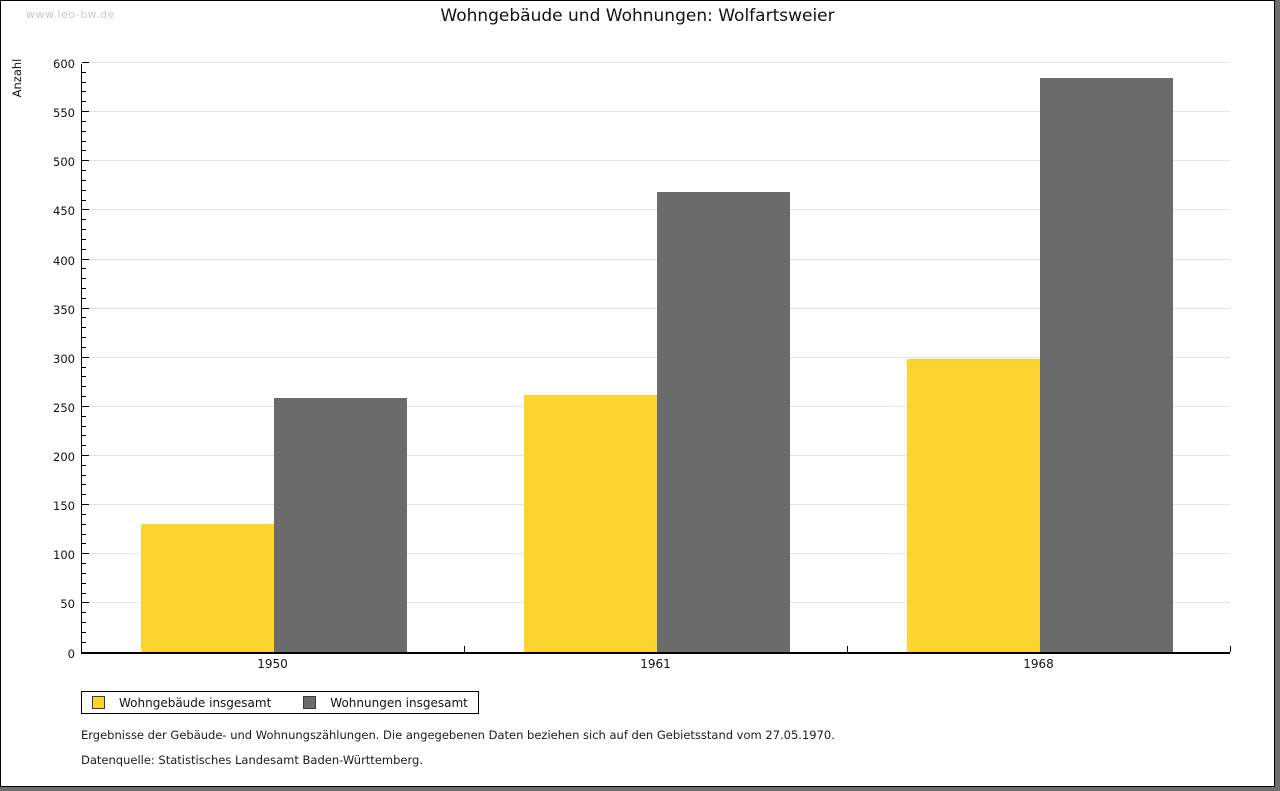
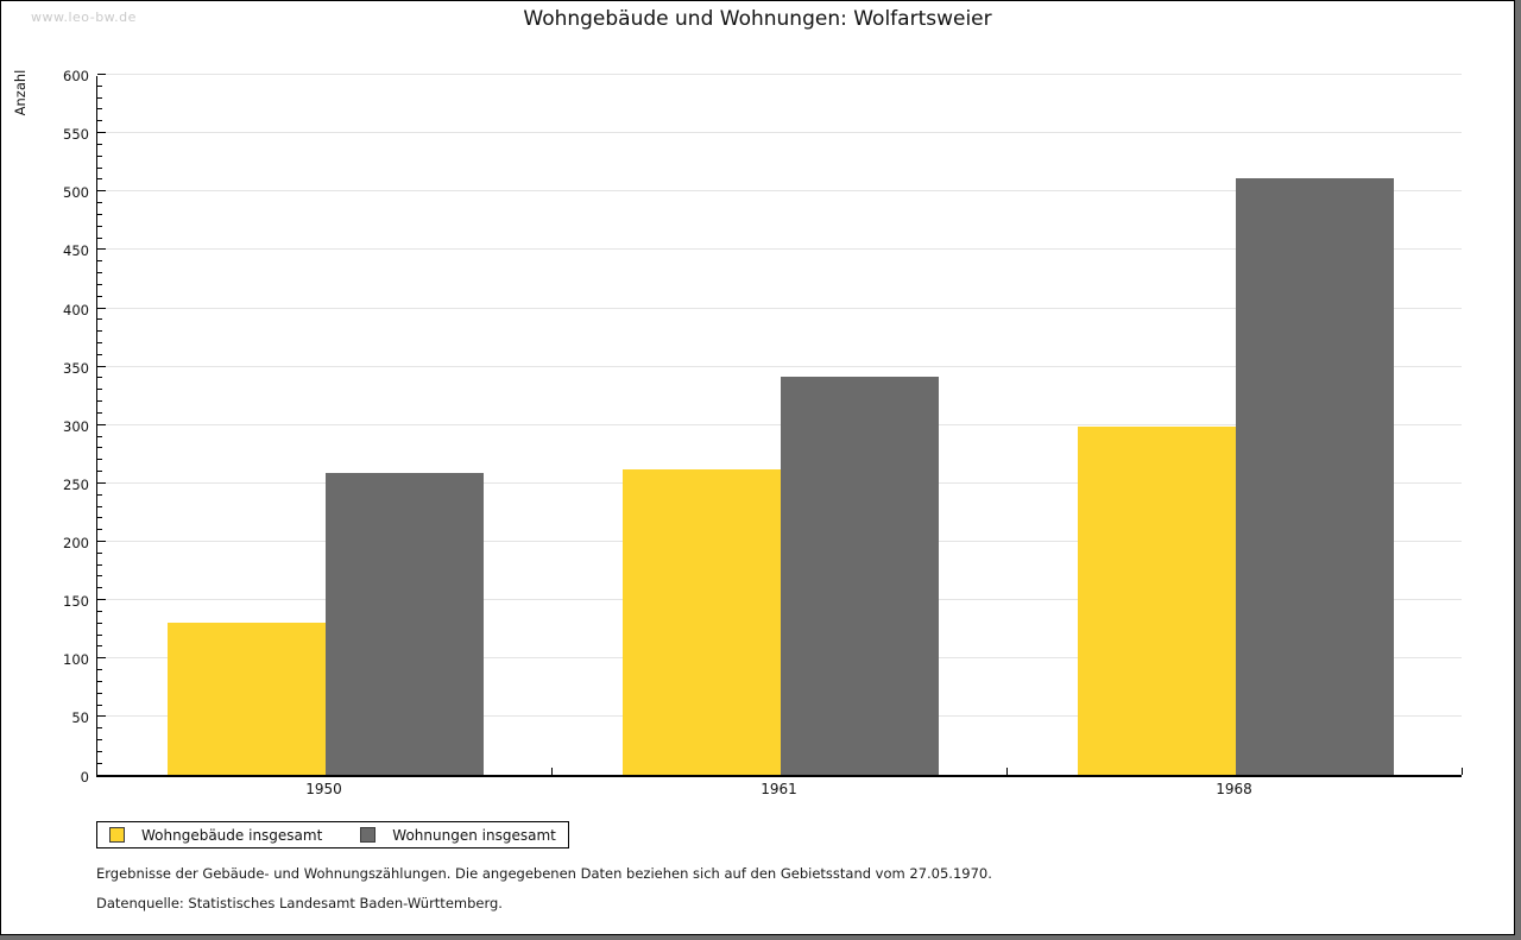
Wohnungen insgesamt/1961: 470 -> 340
Wohnungen insgesamt/1968: 580 -> 510
